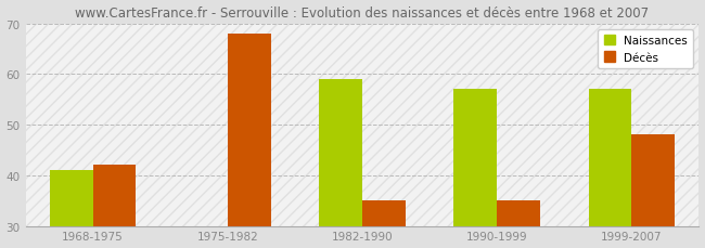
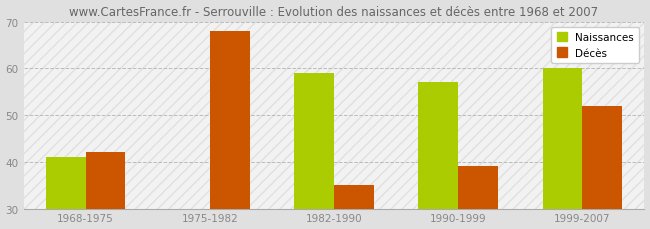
Décès/1990-1999: 35 -> 39
Naissances/1999-2007: 57 -> 60
Décès/1999-2007: 48 -> 52
